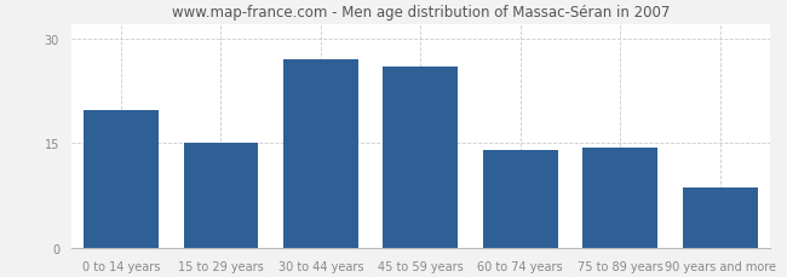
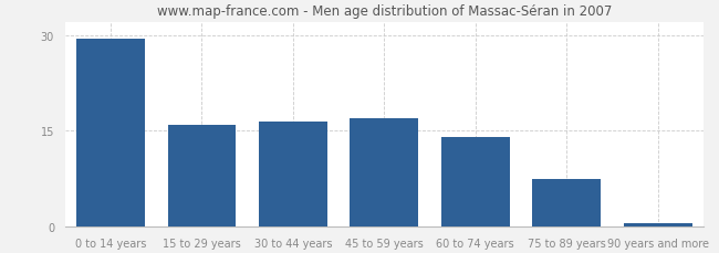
0 to 14 years: 19.8 -> 29.5
15 to 29 years: 15.0 -> 16.0
30 to 44 years: 27.0 -> 16.5
45 to 59 years: 26.0 -> 17.0
75 to 89 years: 14.4 -> 7.5
90 years and more: 8.6 -> 0.5
